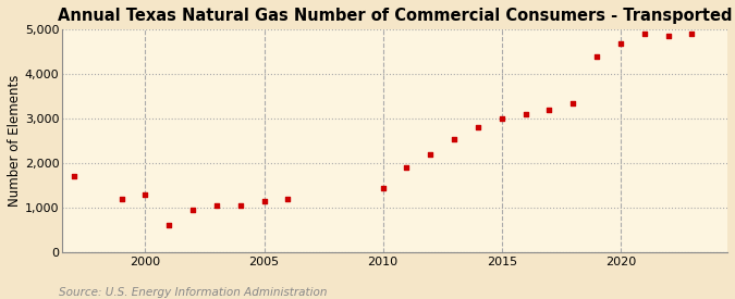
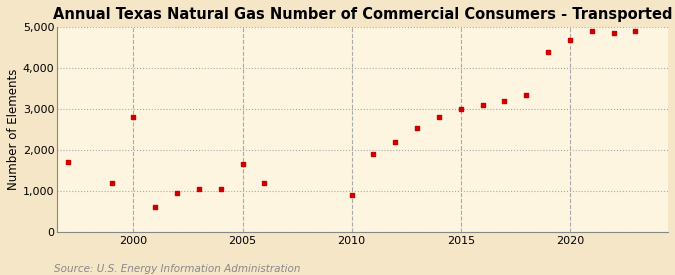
2000: 1,300 -> 2,800
2005: 1,150 -> 1,650
2010: 1,450 -> 900
